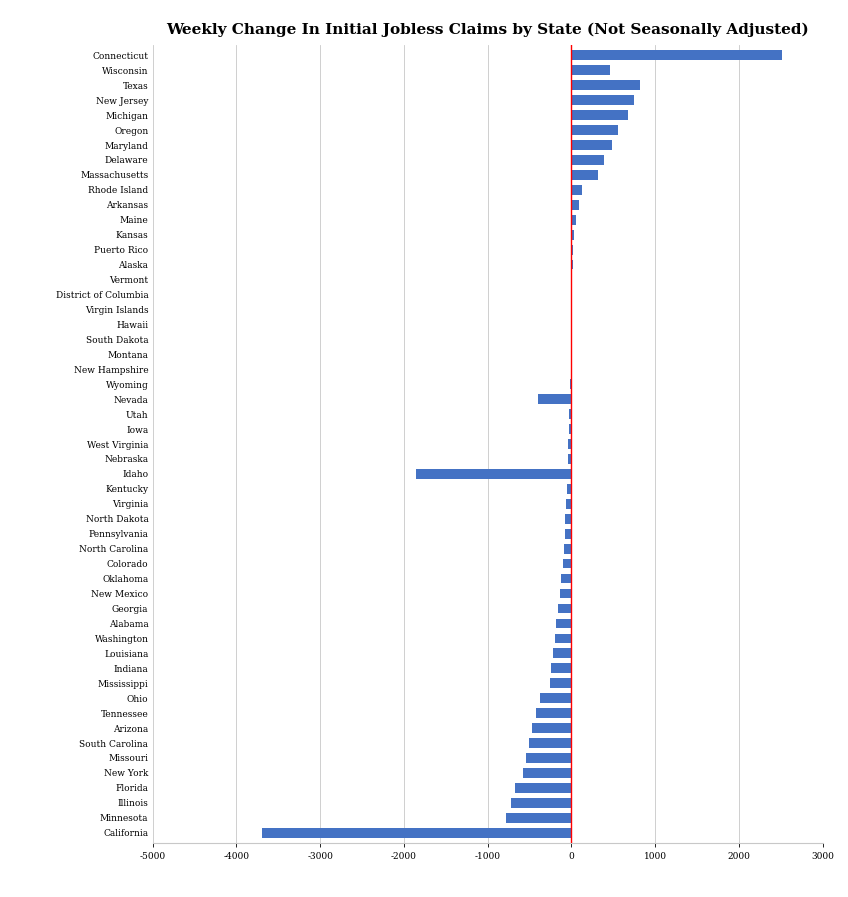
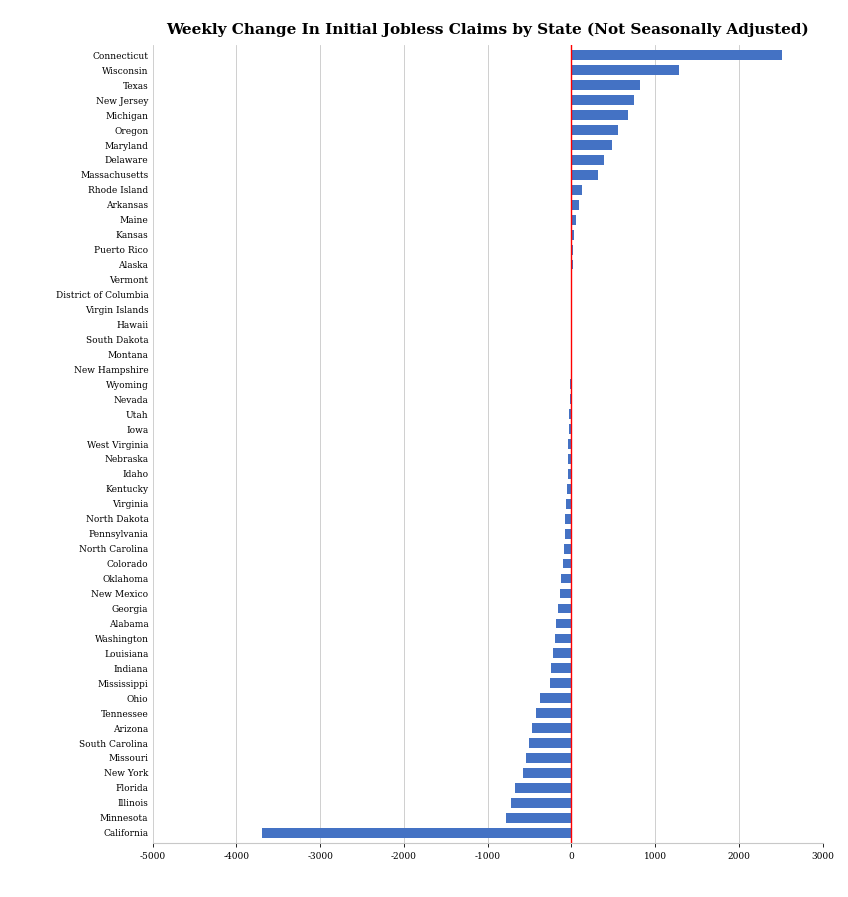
Wisconsin: 460 -> 1290
Nevada: -400 -> -20
Idaho: -1860 -> -40
